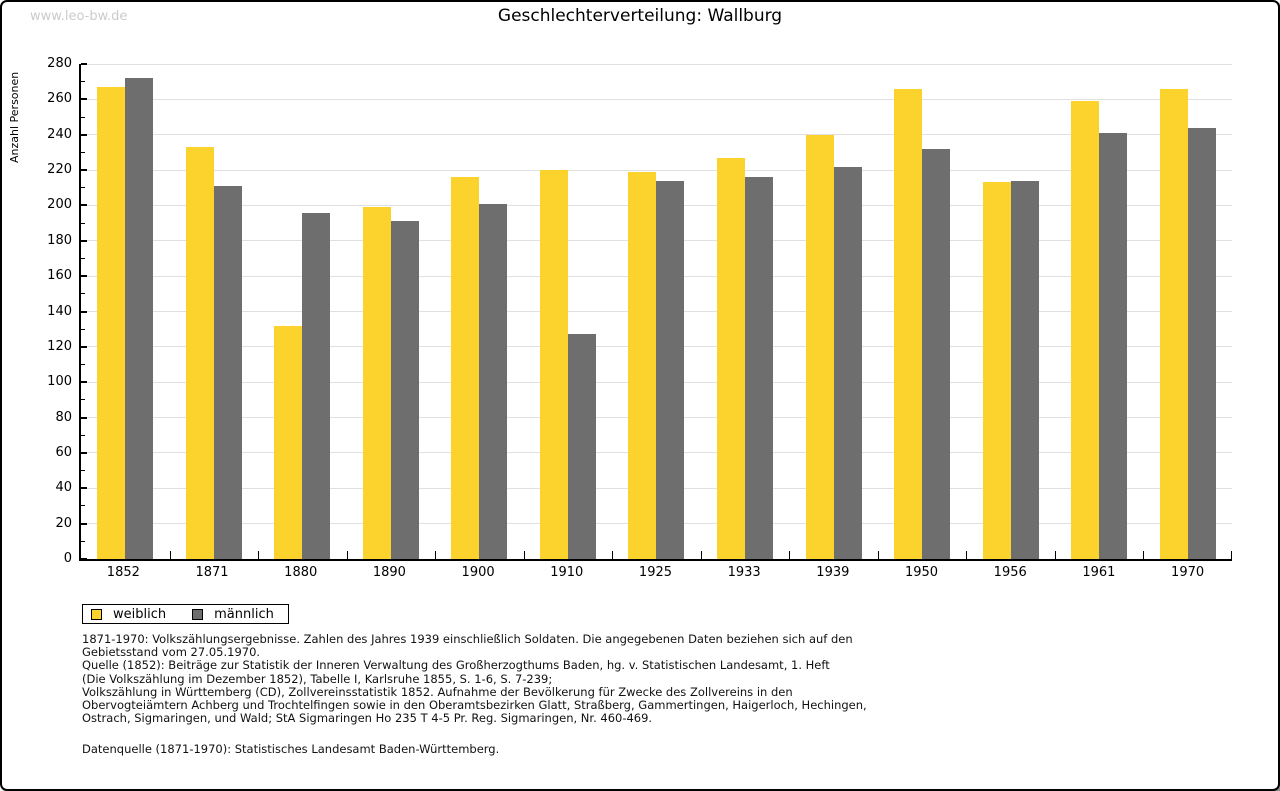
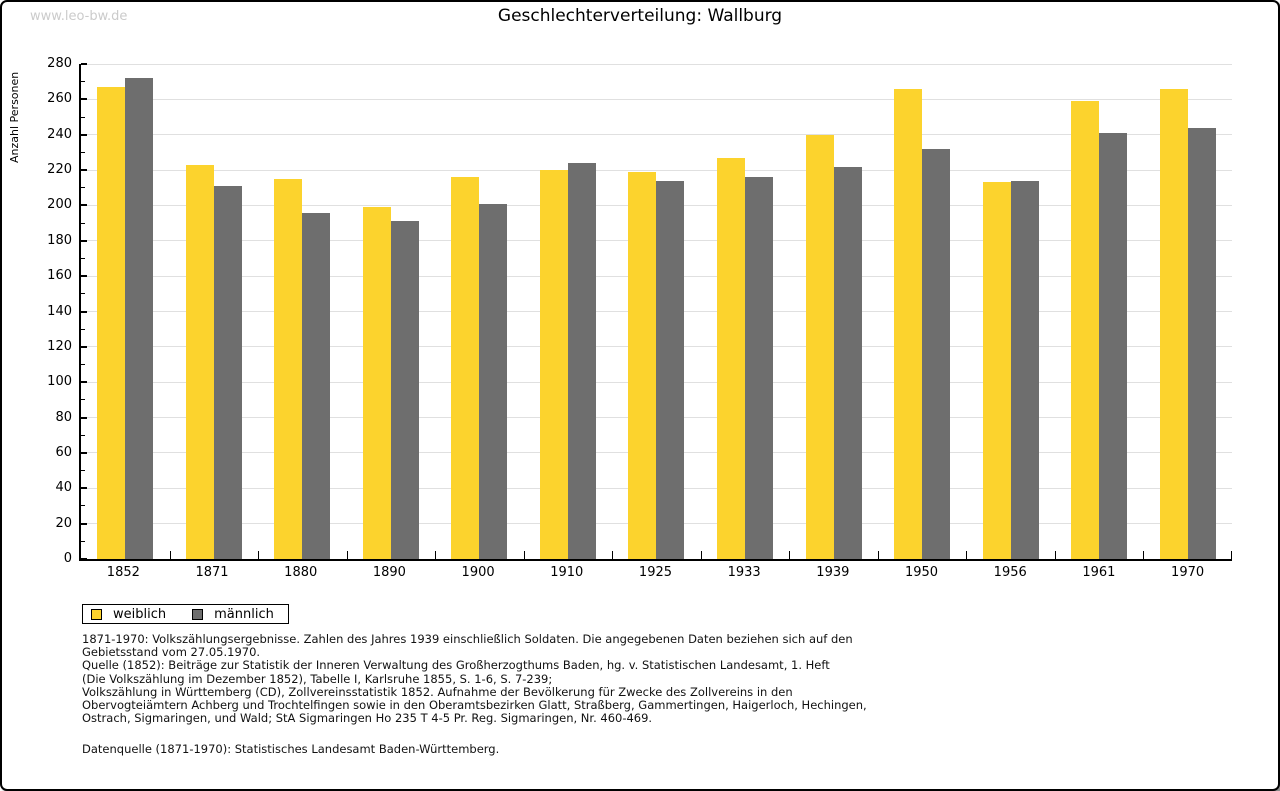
weiblich/1871: 233 -> 223
weiblich/1880: 132 -> 215
männlich/1910: 127 -> 224
